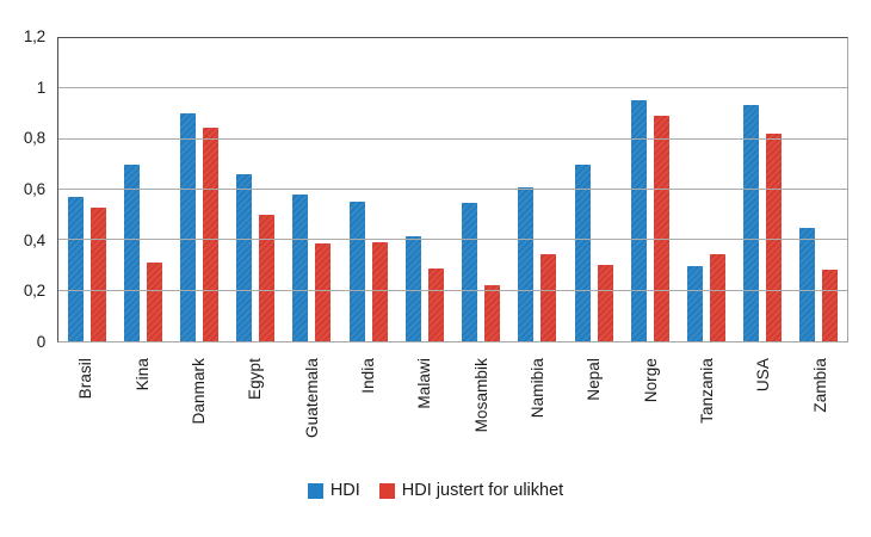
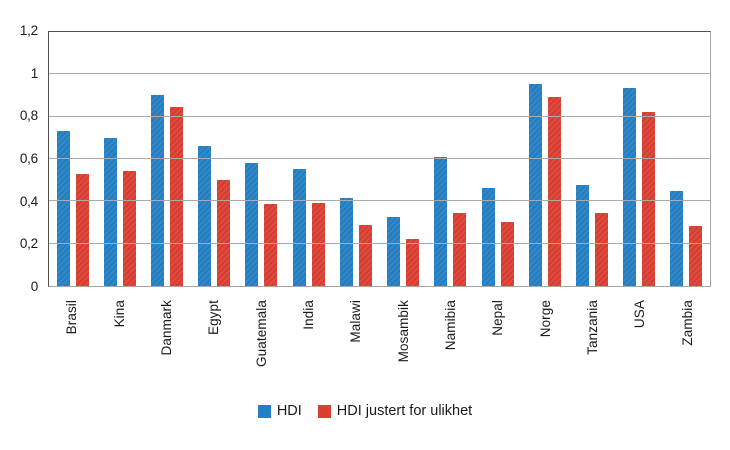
HDI/Brasil: 0,57 -> 0,73
HDI justert for ulikhet/Kina: 0,31 -> 0,54
HDI/Mosambik: 0,55 -> 0,33
HDI/Nepal: 0,70 -> 0,46
HDI/Tanzania: 0,30 -> 0,48
